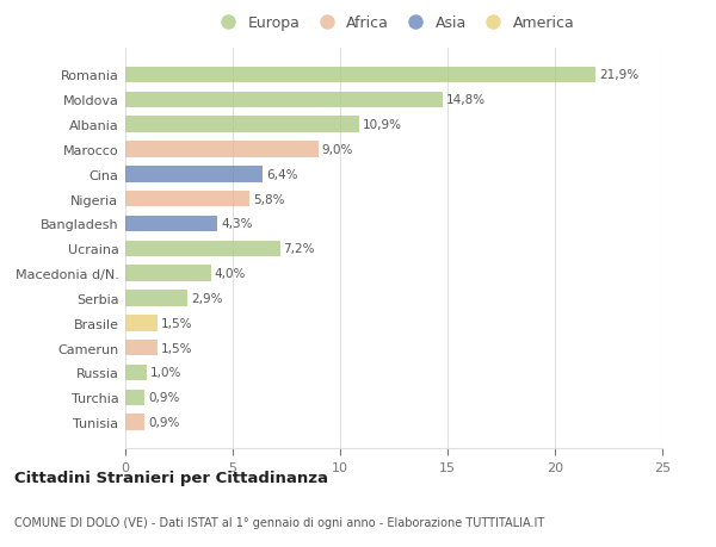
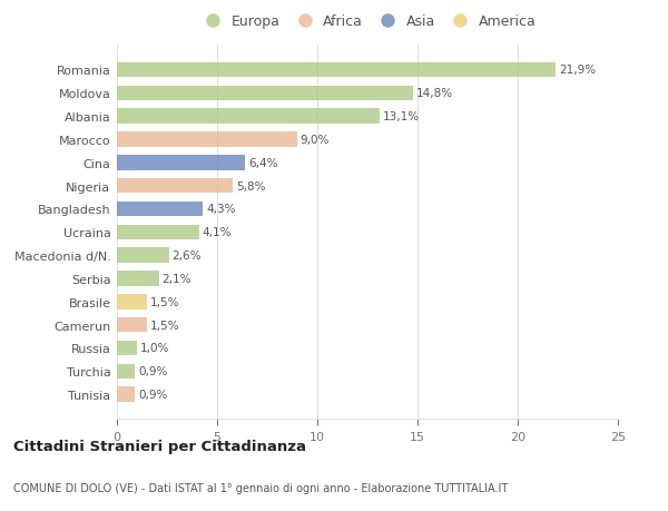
Albania: 10,9% -> 13,1%
Ucraina: 7,2% -> 4,1%
Macedonia d/N.: 4,0% -> 2,6%
Serbia: 2,9% -> 2,1%
